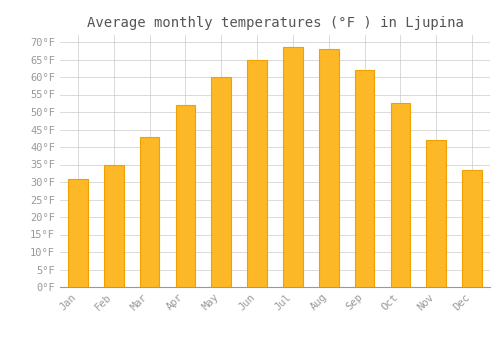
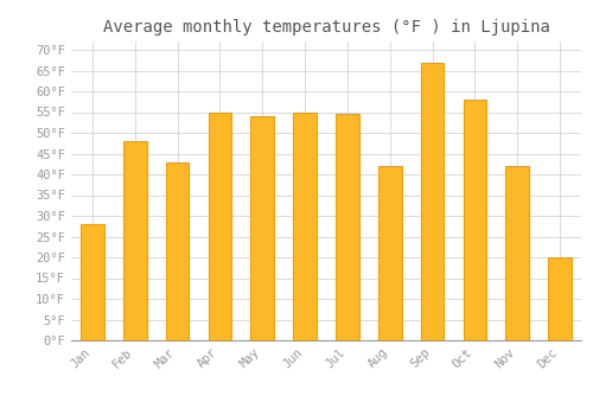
Jan: 31.0°F -> 28.0°F
Feb: 35.0°F -> 48.0°F
Apr: 52.0°F -> 55.0°F
May: 60.0°F -> 54.0°F
Jun: 65.0°F -> 55.0°F
Jul: 68.5°F -> 54.5°F
Aug: 68.0°F -> 42.0°F
Sep: 62.0°F -> 67.0°F
Oct: 52.5°F -> 58.0°F
Dec: 33.5°F -> 20.0°F
